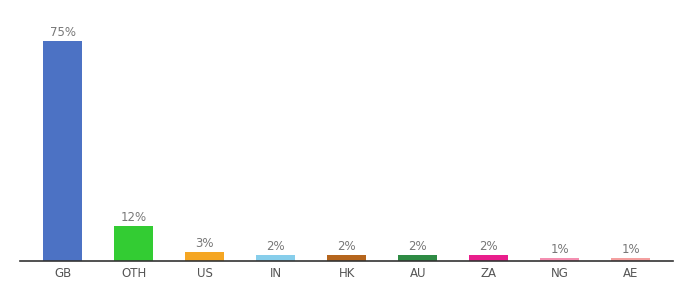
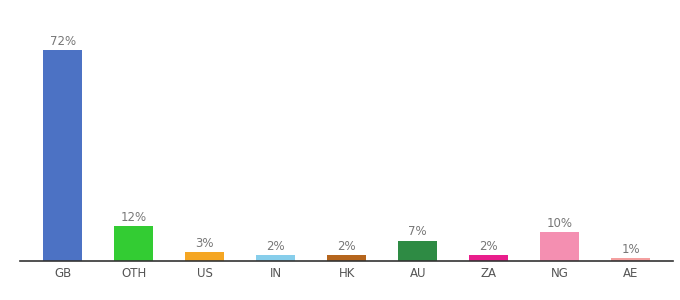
GB: 75% -> 72%
AU: 2% -> 7%
NG: 1% -> 10%
